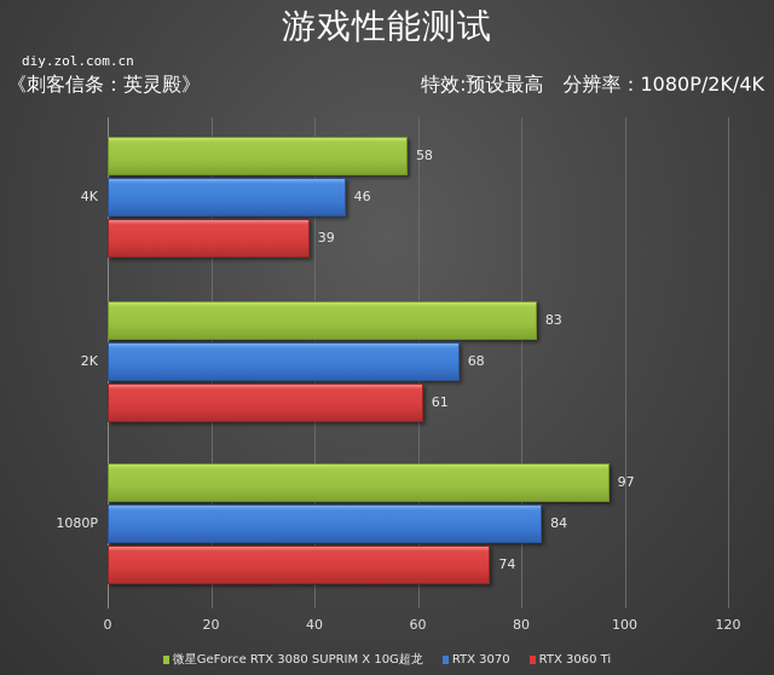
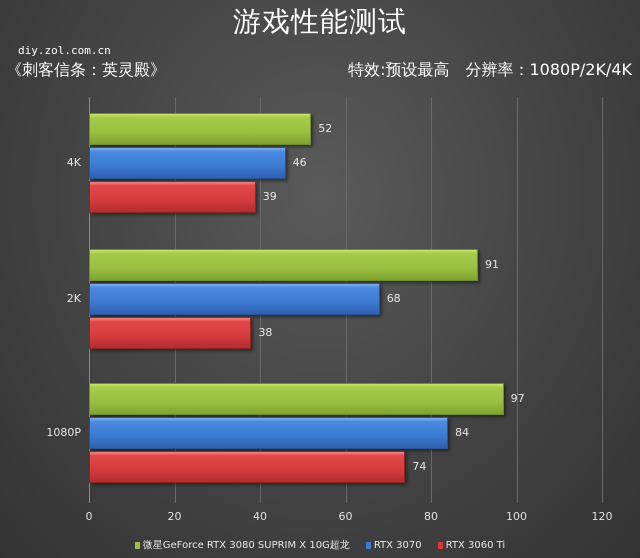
微星GeForce RTX 3080 SUPRIM X 10G超龙/4K: 58 -> 52
微星GeForce RTX 3080 SUPRIM X 10G超龙/2K: 83 -> 91
RTX 3060 Ti/2K: 61 -> 38
